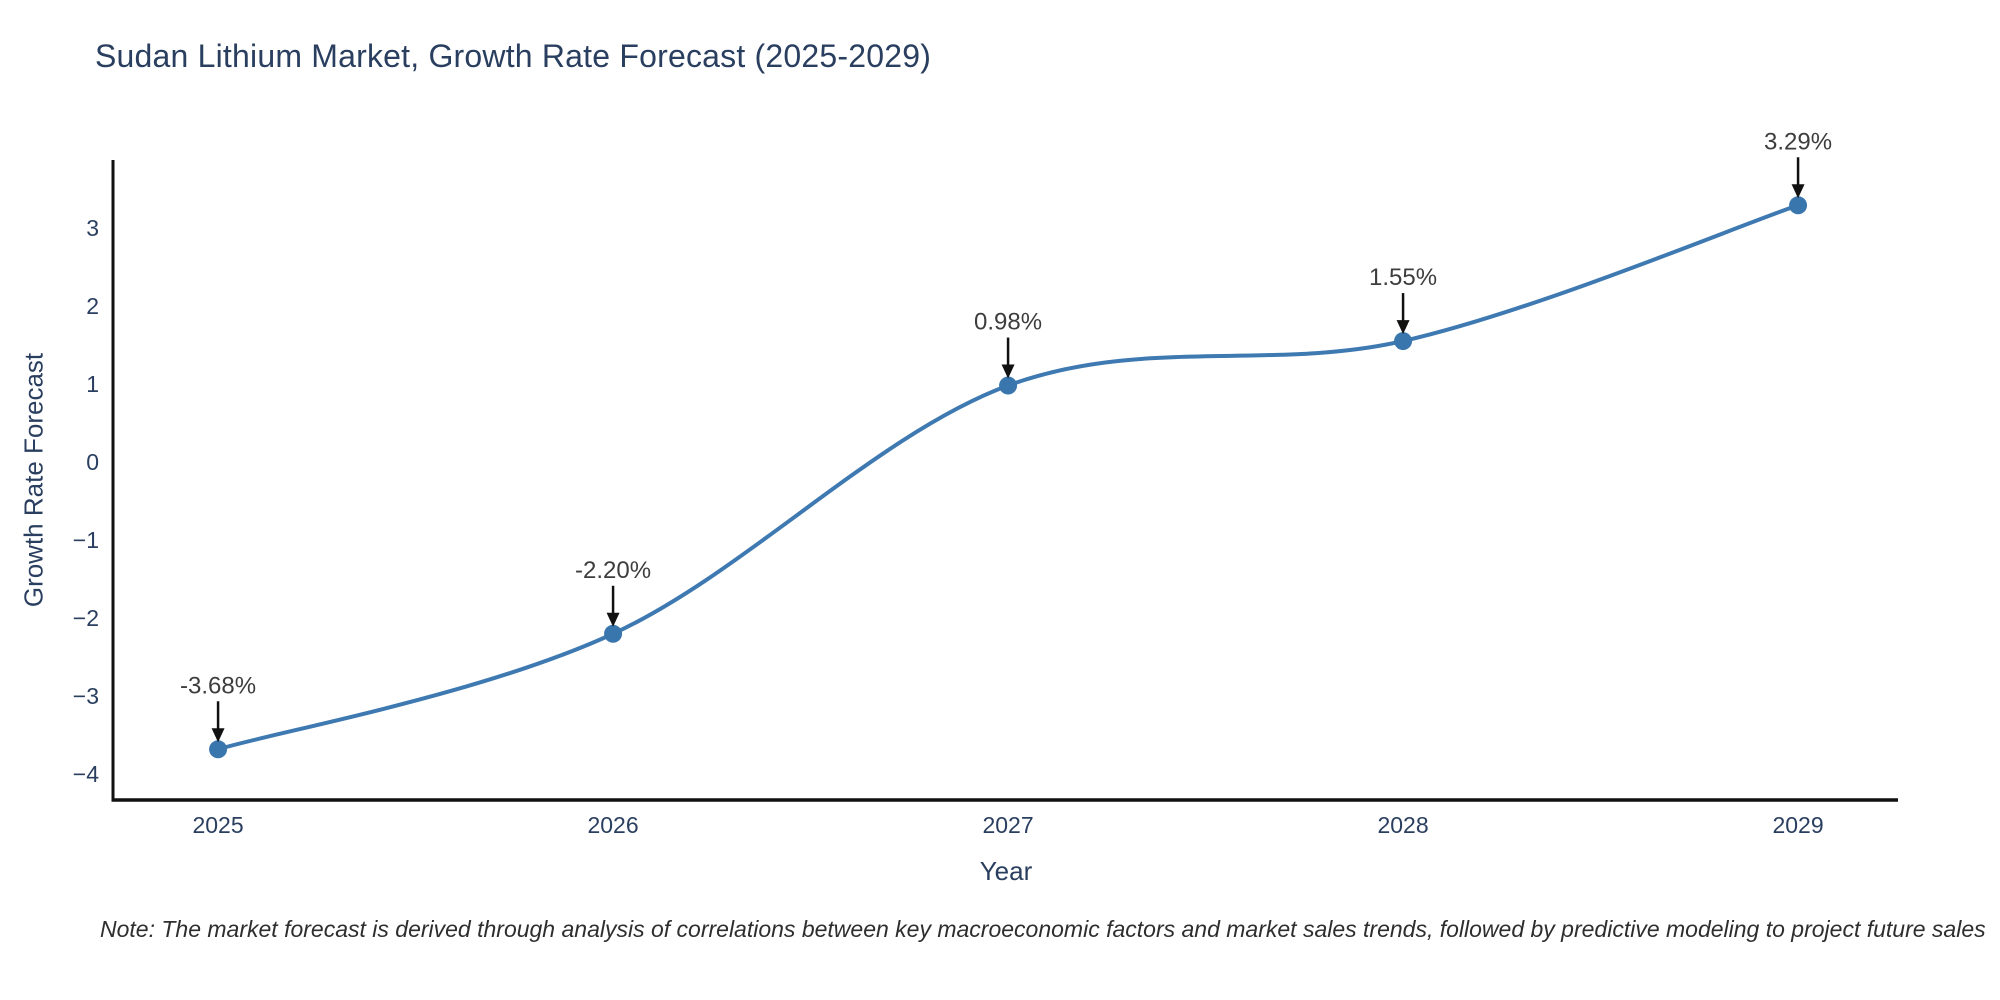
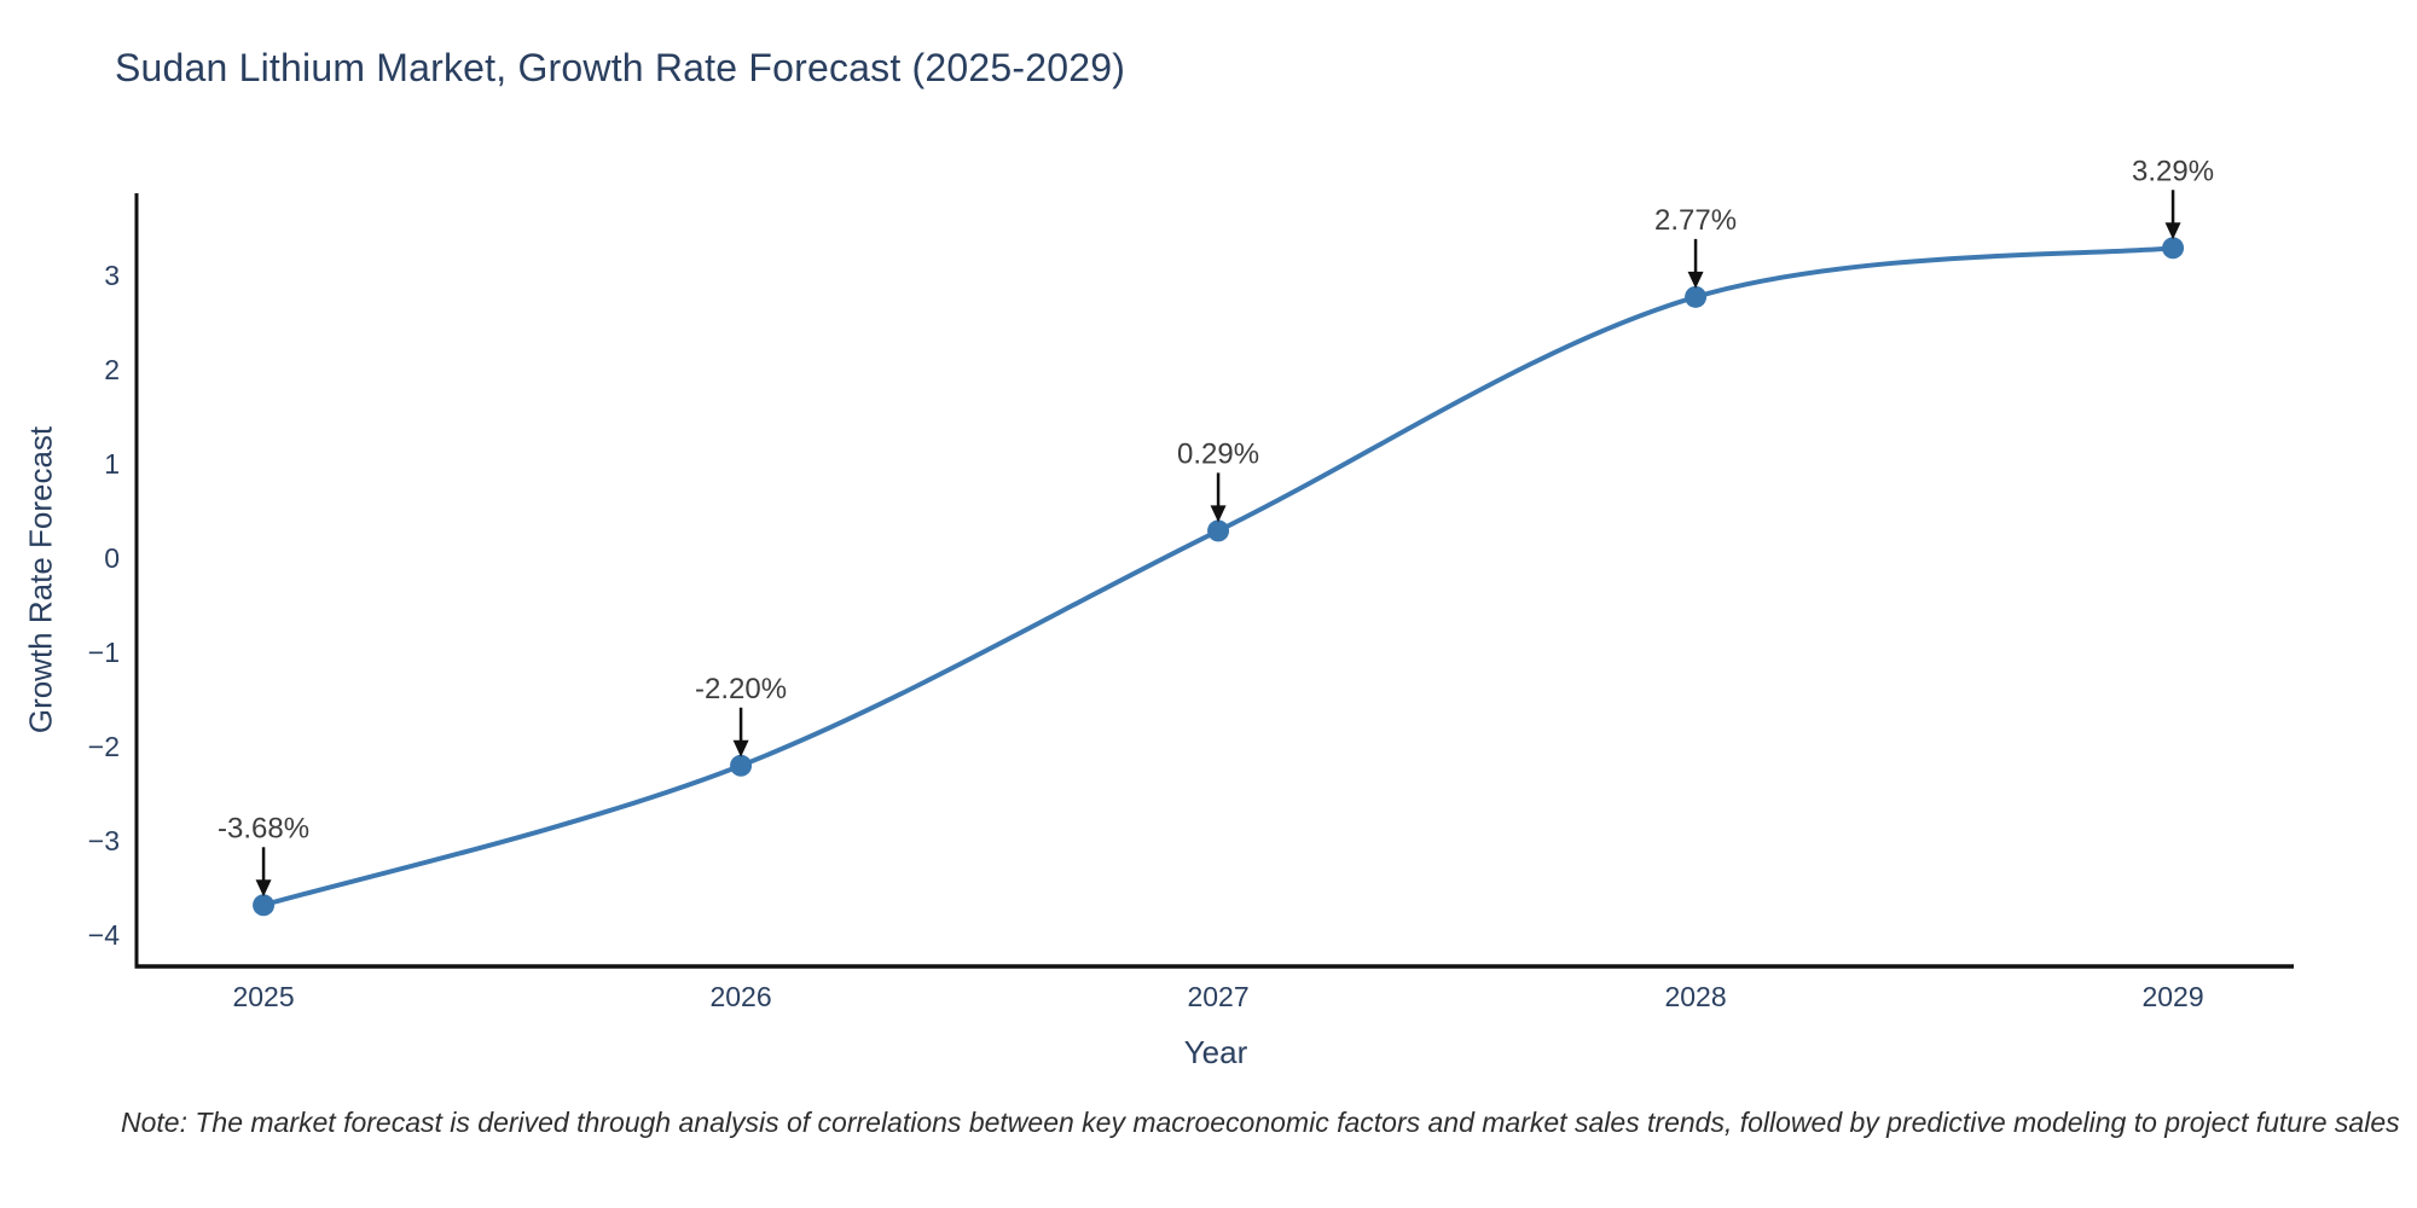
2027: 0.98% -> 0.29%
2028: 1.55% -> 2.77%
